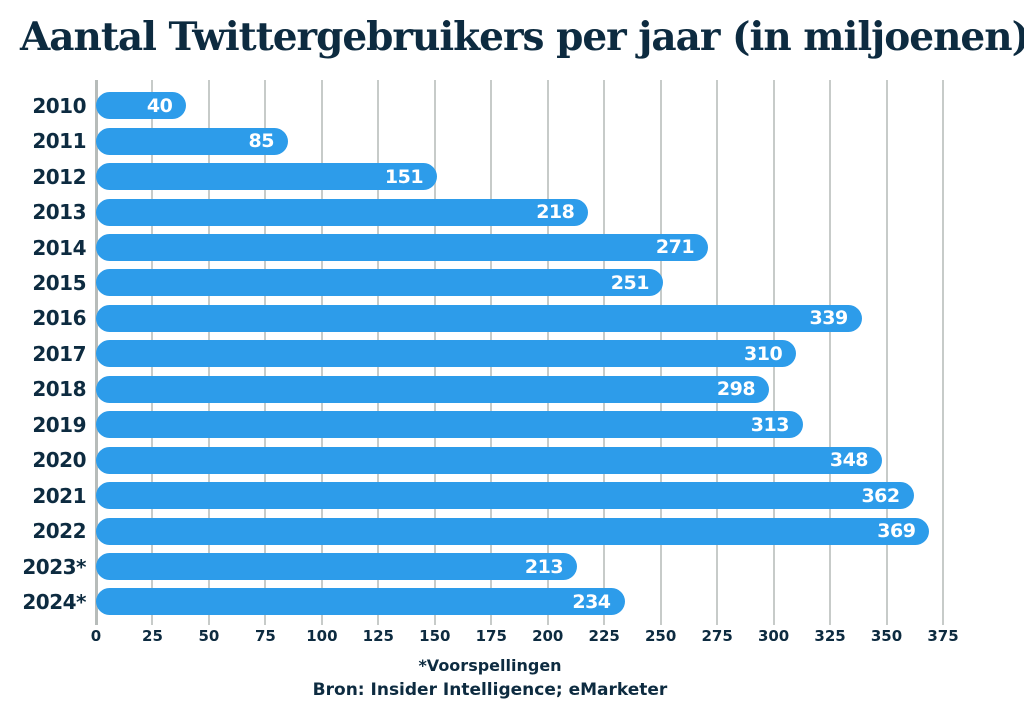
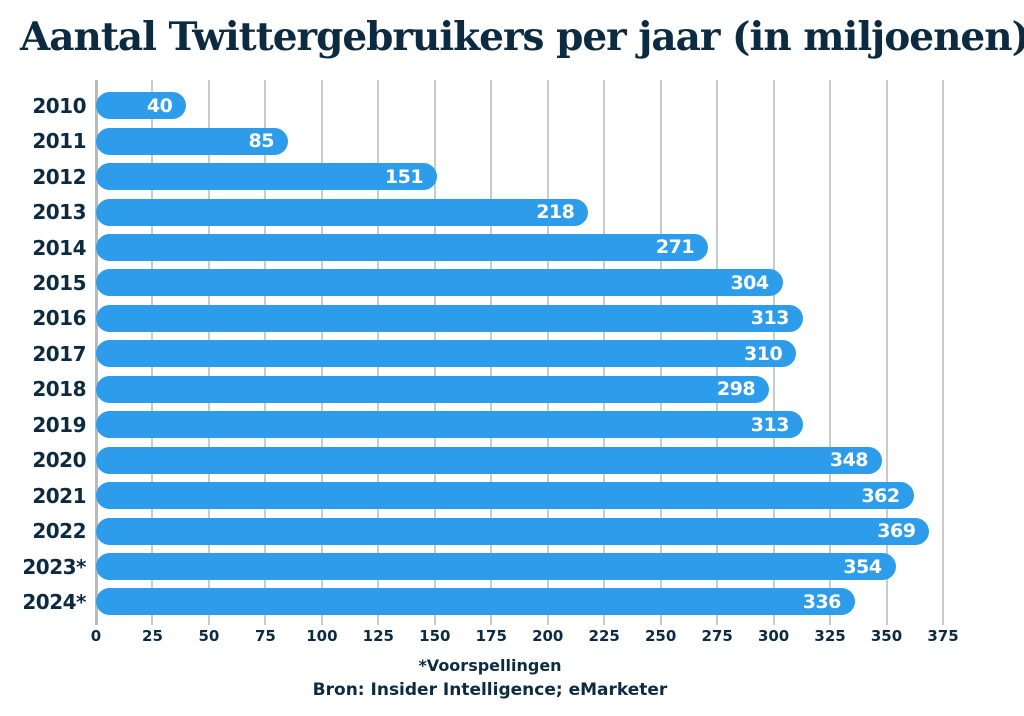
2015: 251 -> 304
2016: 339 -> 313
2023*: 213 -> 354
2024*: 234 -> 336
